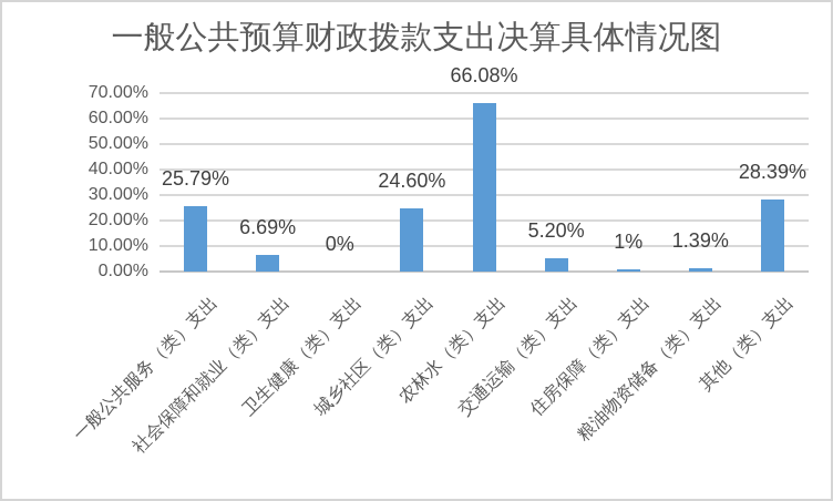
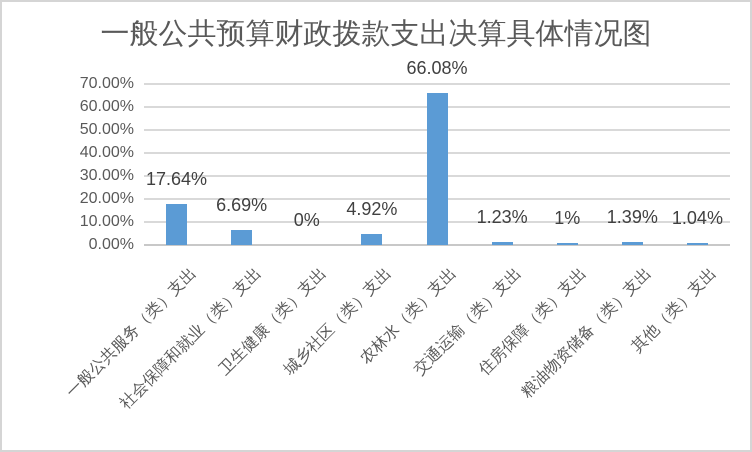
一般公共服务（类）支出: 25.79% -> 17.64%
城乡社区（类）支出: 24.60% -> 4.92%
交通运输（类）支出: 5.20% -> 1.23%
其他（类）支出: 28.39% -> 1.04%
